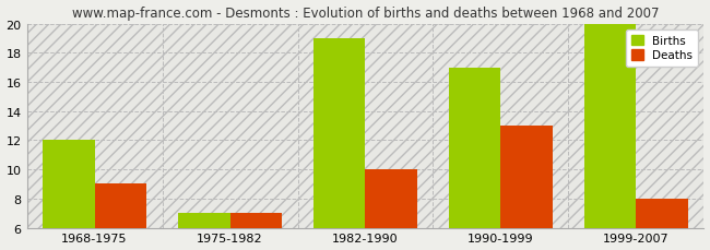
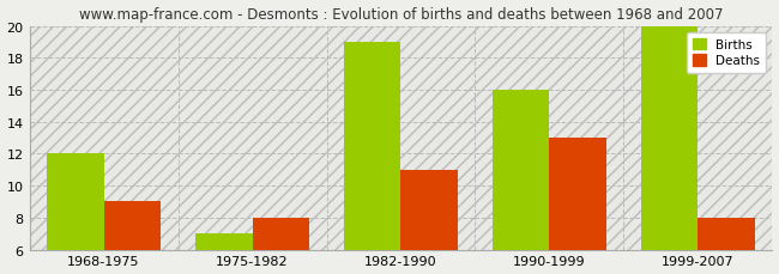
Deaths/1975-1982: 7 -> 8
Deaths/1982-1990: 10 -> 11
Births/1990-1999: 17 -> 16
